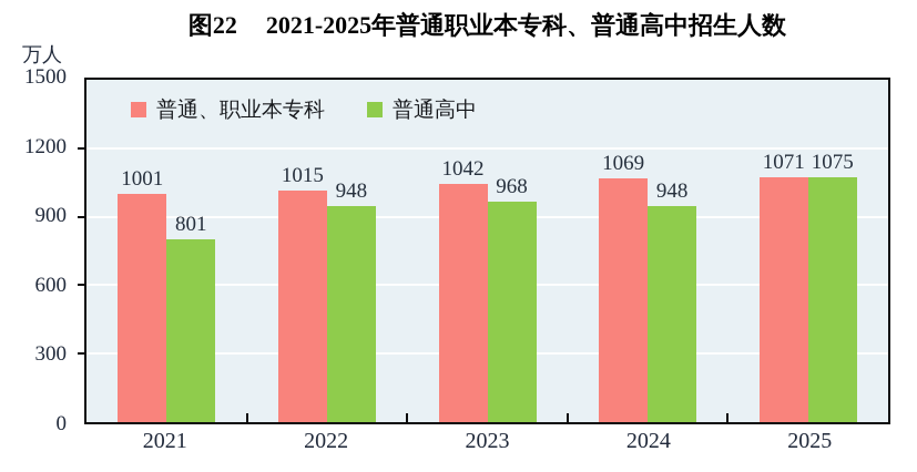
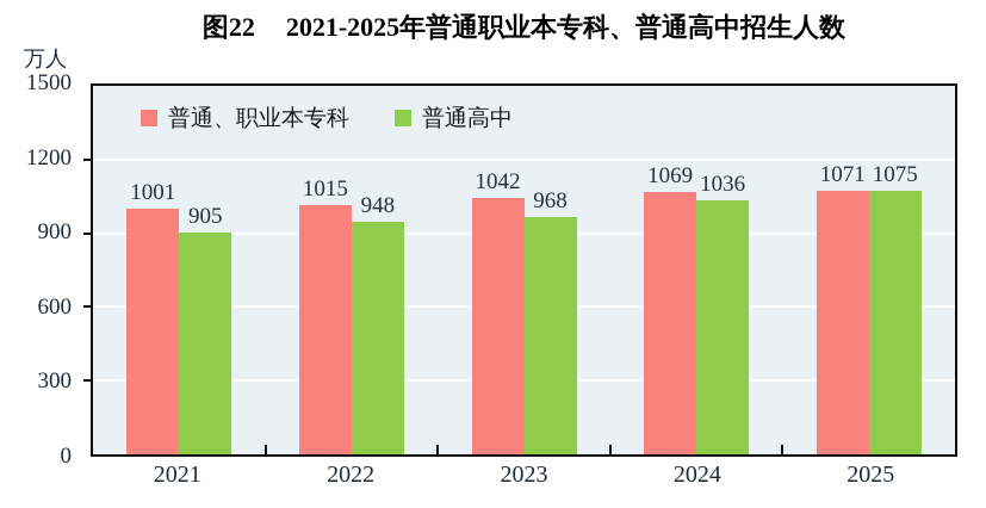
普通高中/2021: 801 -> 905
普通高中/2024: 948 -> 1036
